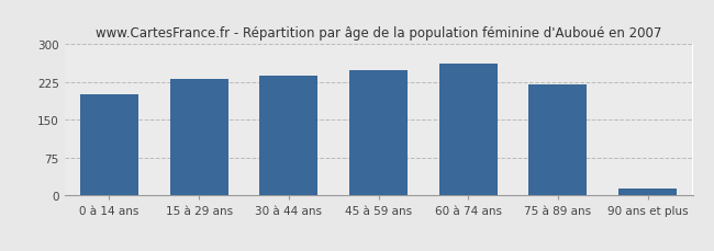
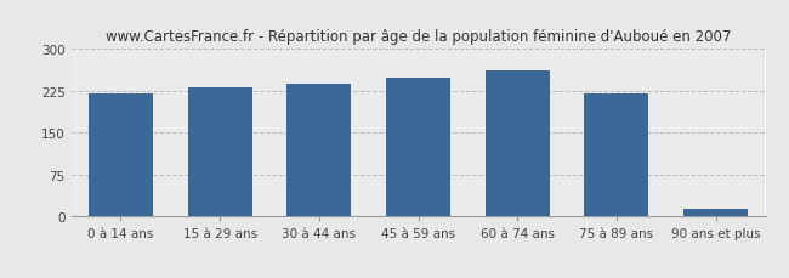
0 à 14 ans: 200 -> 220
